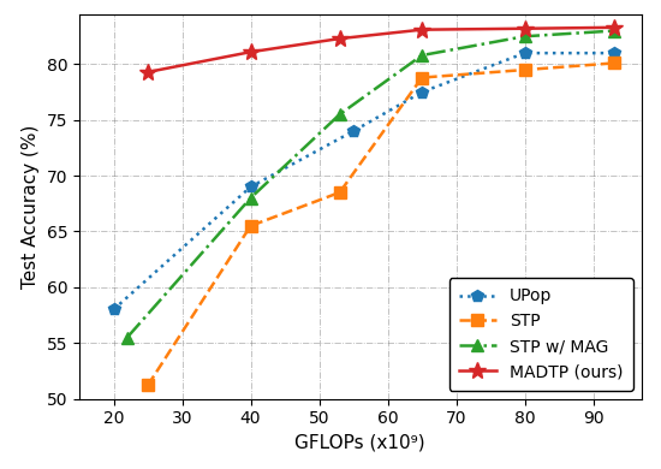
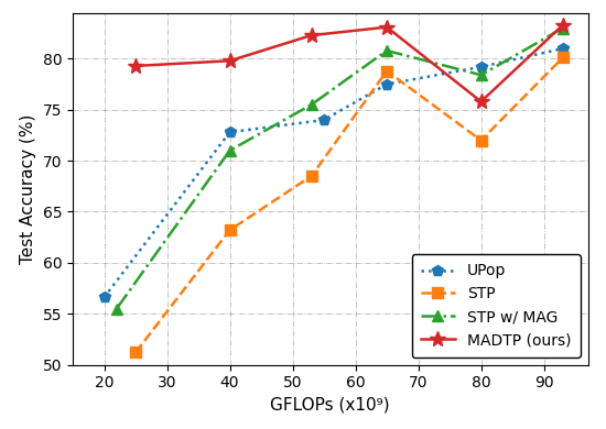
UPop/20: 58.0 -> 56.6
UPop/40: 69.0 -> 72.8
STP/40: 65.5 -> 63.2
STP w/ MAG/40: 68.0 -> 71.0
MADTP (ours)/40: 81.1 -> 79.8
UPop/80: 81.0 -> 79.2
STP/80: 79.5 -> 72.0
STP w/ MAG/80: 82.5 -> 78.4
MADTP (ours)/80: 83.2 -> 75.8
